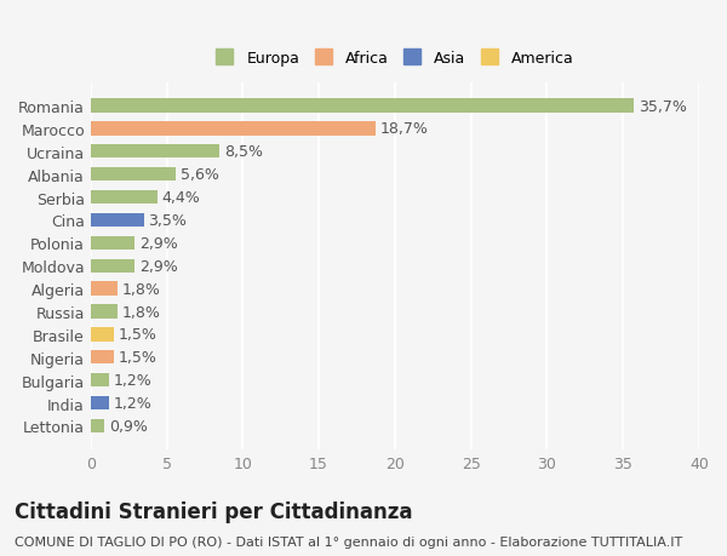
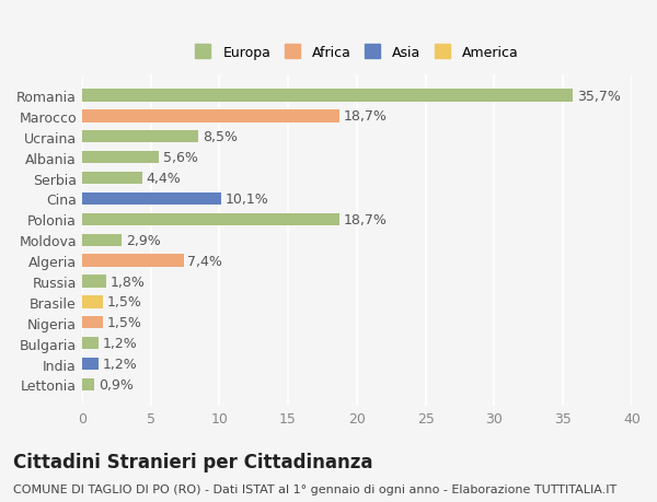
Cina: 3,5% -> 10,1%
Polonia: 2,9% -> 18,7%
Algeria: 1,8% -> 7,4%
